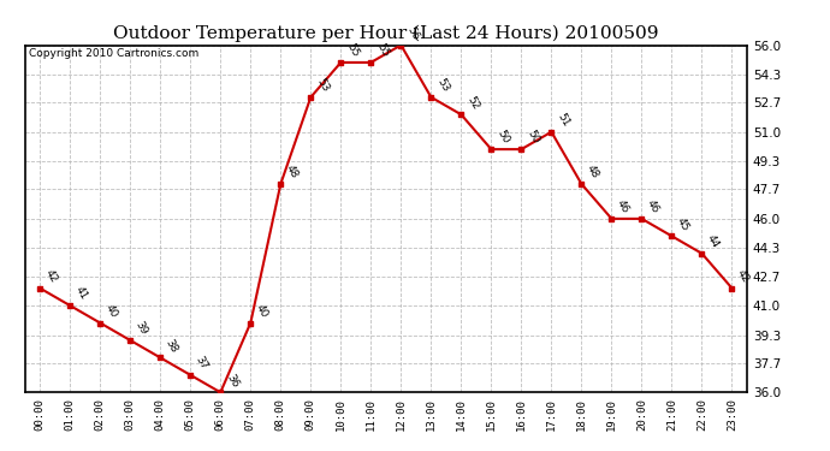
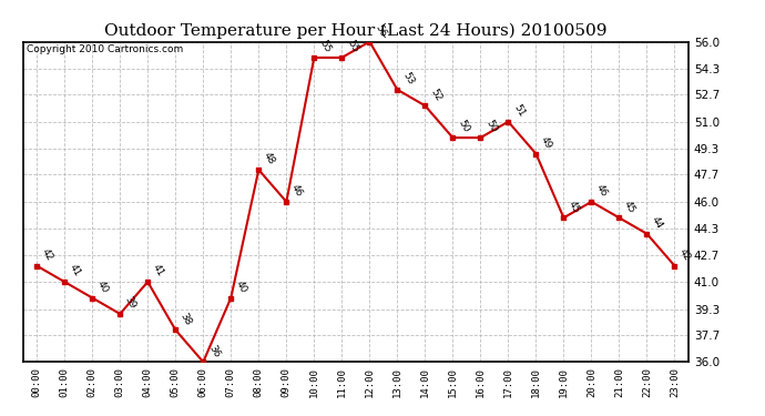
04:00: 38 -> 41
05:00: 37 -> 38
09:00: 53 -> 46
18:00: 48 -> 49
19:00: 46 -> 45
